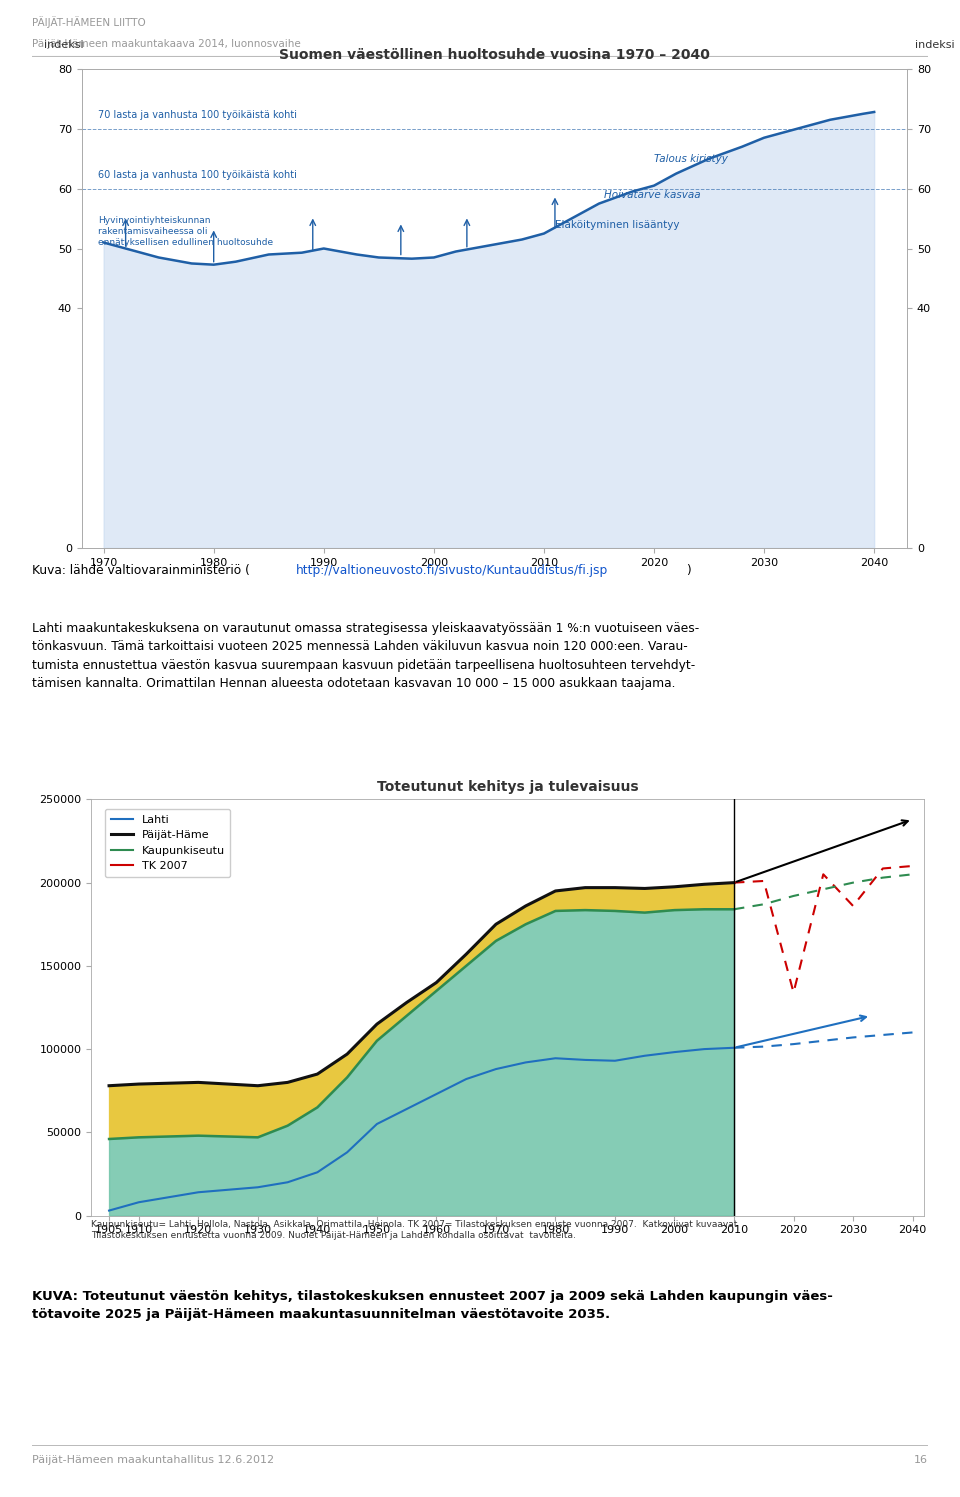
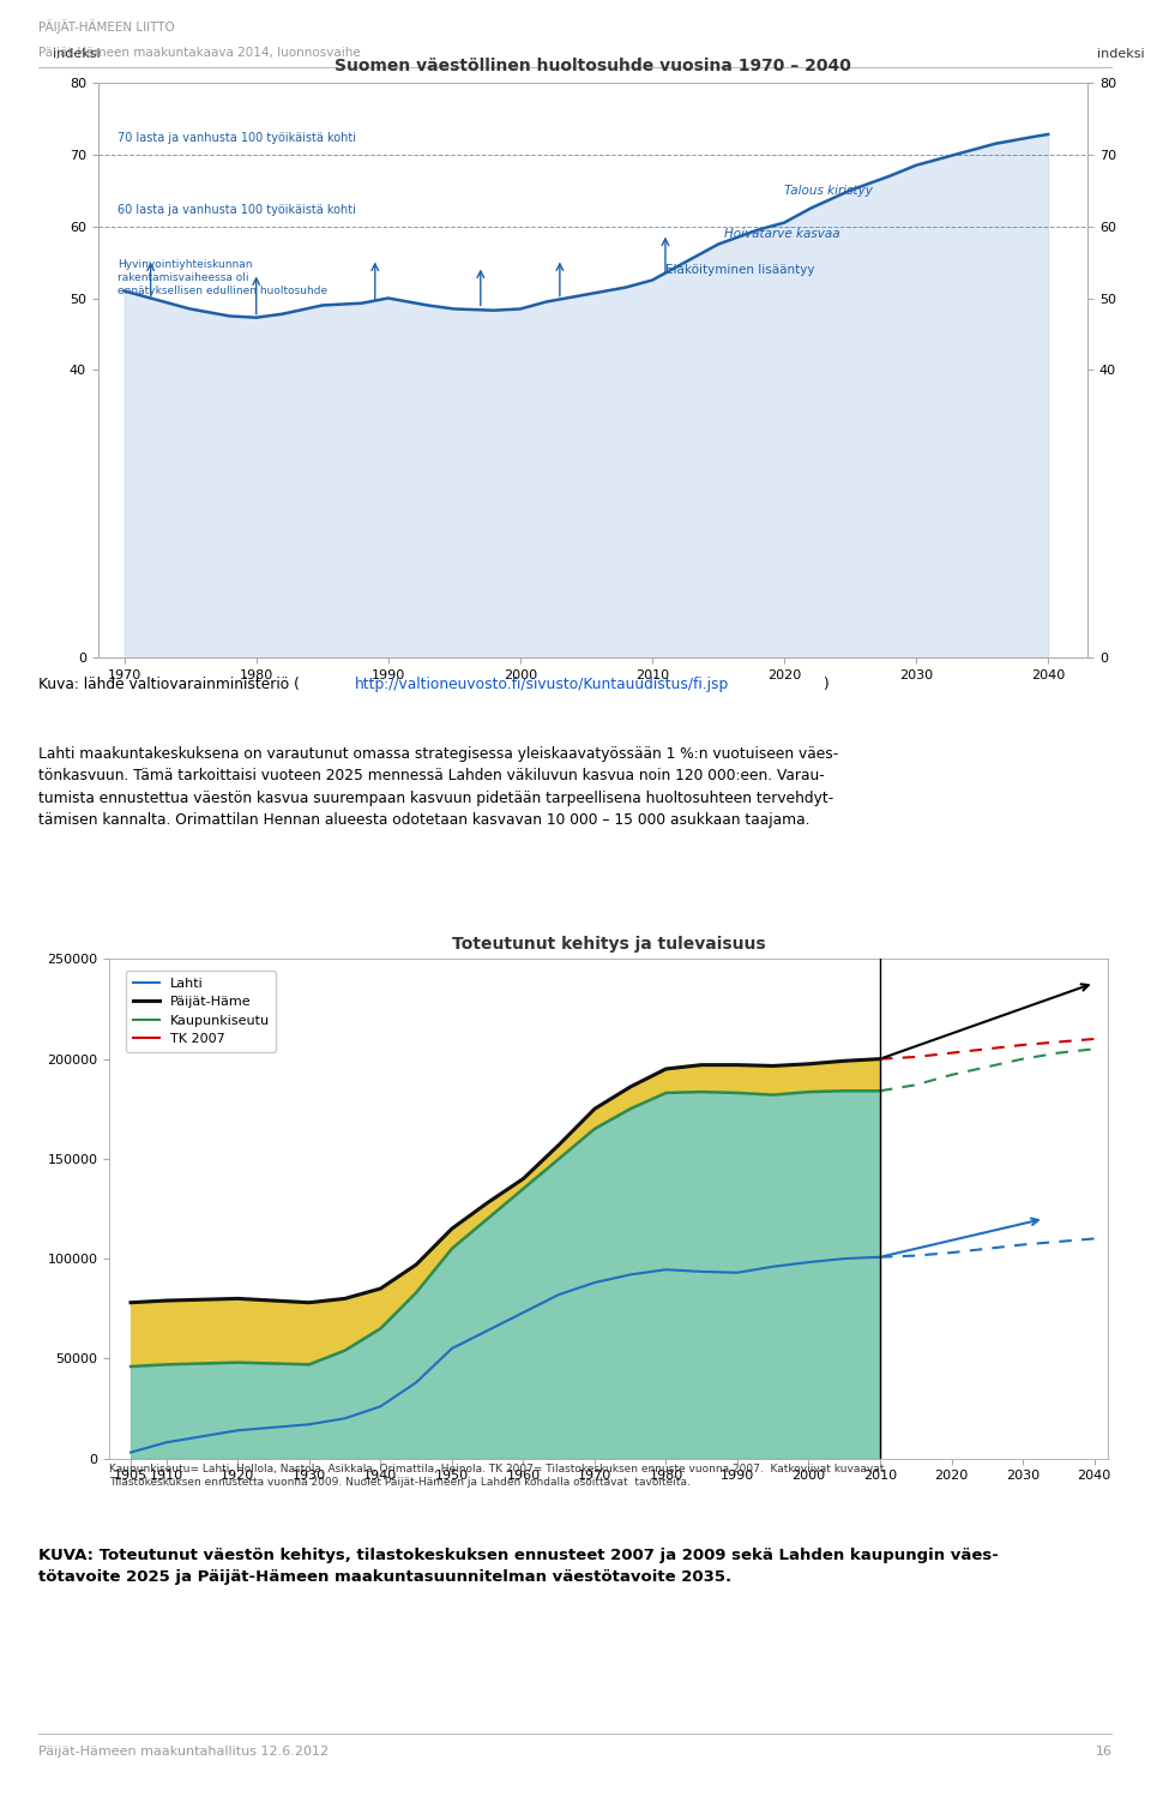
Toteutunut kehitys ja tulevaisuus/TK 2007/2020: 134000 -> 203000
Toteutunut kehitys ja tulevaisuus/TK 2007/2030: 186000 -> 207000
